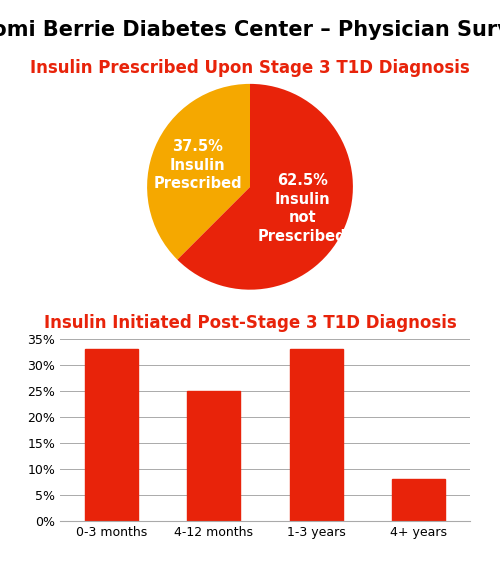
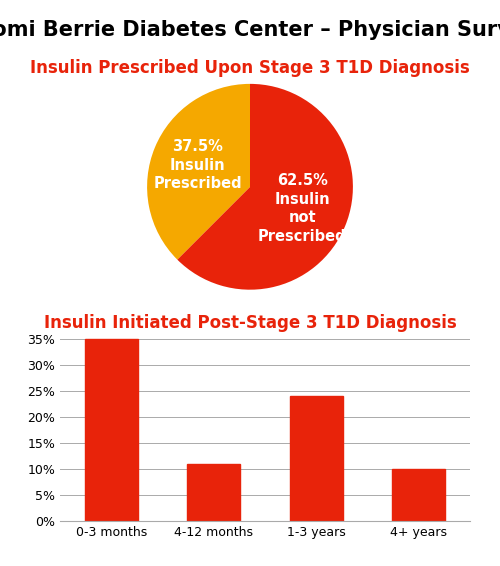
0-3 months: 33% -> 35%
4-12 months: 25% -> 11%
1-3 years: 33% -> 24%
4+ years: 8% -> 10%
